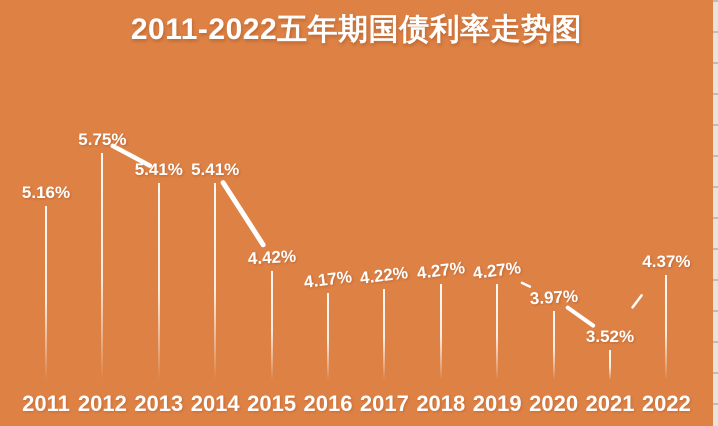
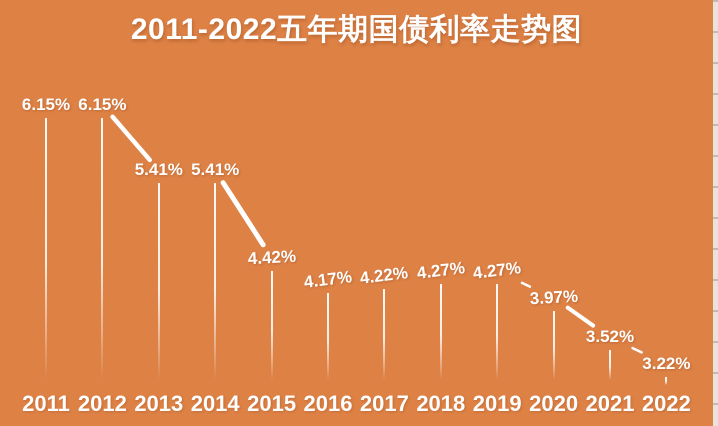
2011: 5.16% -> 6.15%
2012: 5.75% -> 6.15%
2022: 4.37% -> 3.22%
